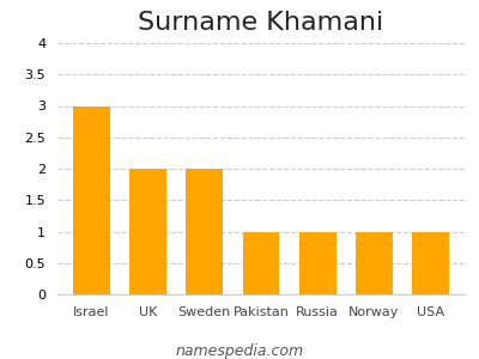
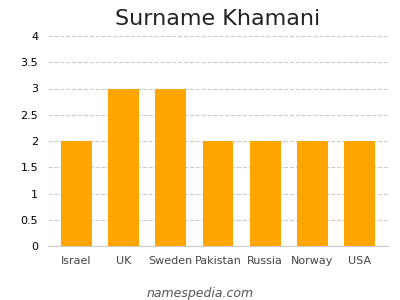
Israel: 3 -> 2
UK: 2 -> 3
Sweden: 2 -> 3
Pakistan: 1 -> 2
Russia: 1 -> 2
Norway: 1 -> 2
USA: 1 -> 2
